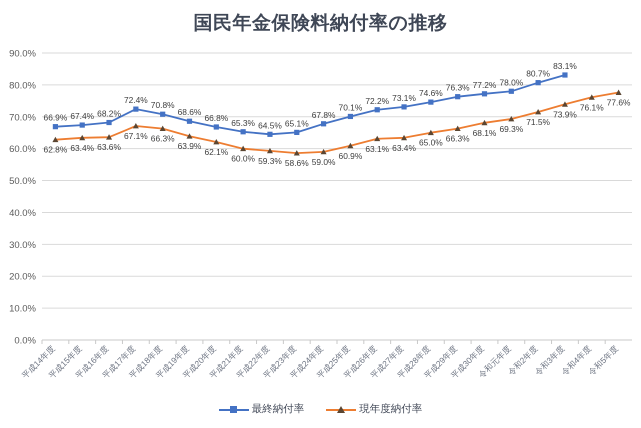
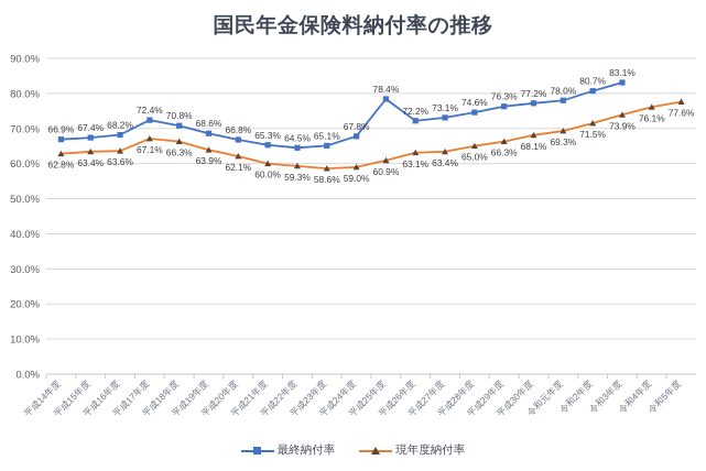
最終納付率/平成25年度: 70.1% -> 78.4%
